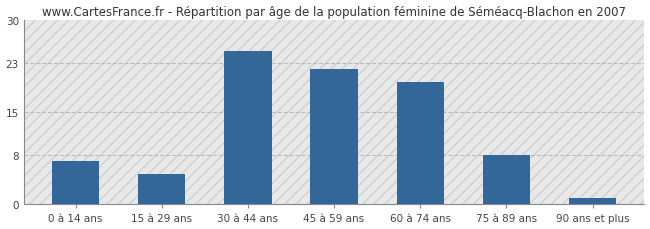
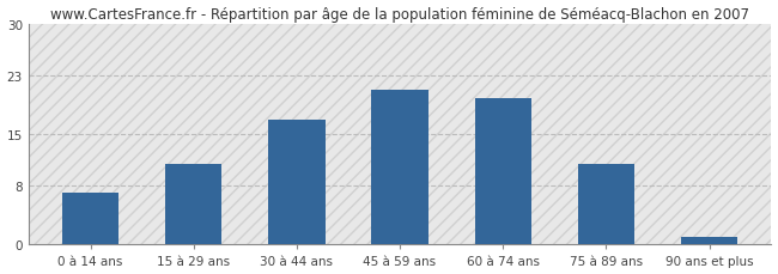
15 à 29 ans: 5 -> 11
30 à 44 ans: 25 -> 17
45 à 59 ans: 22 -> 21
75 à 89 ans: 8 -> 11
